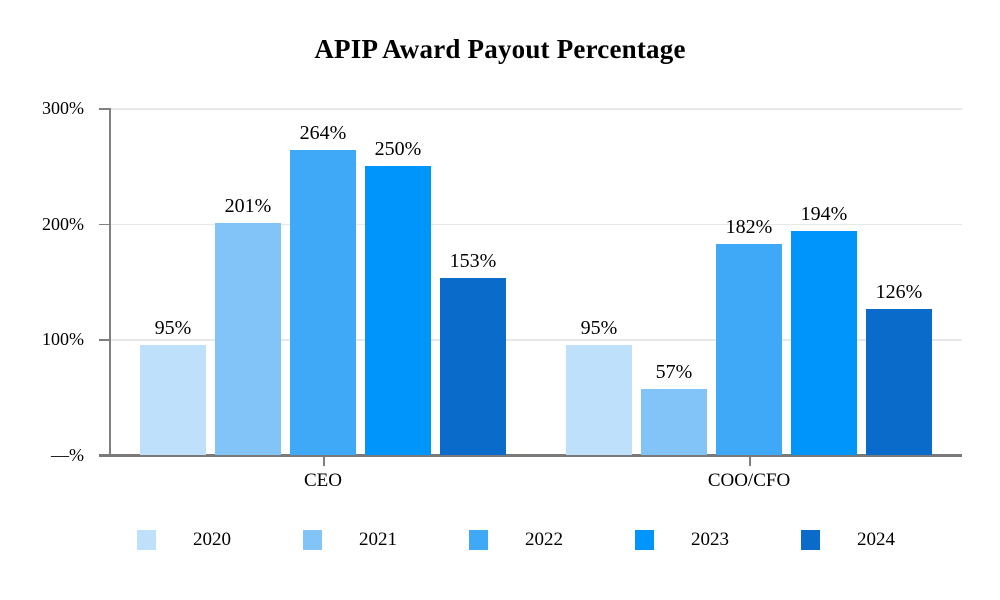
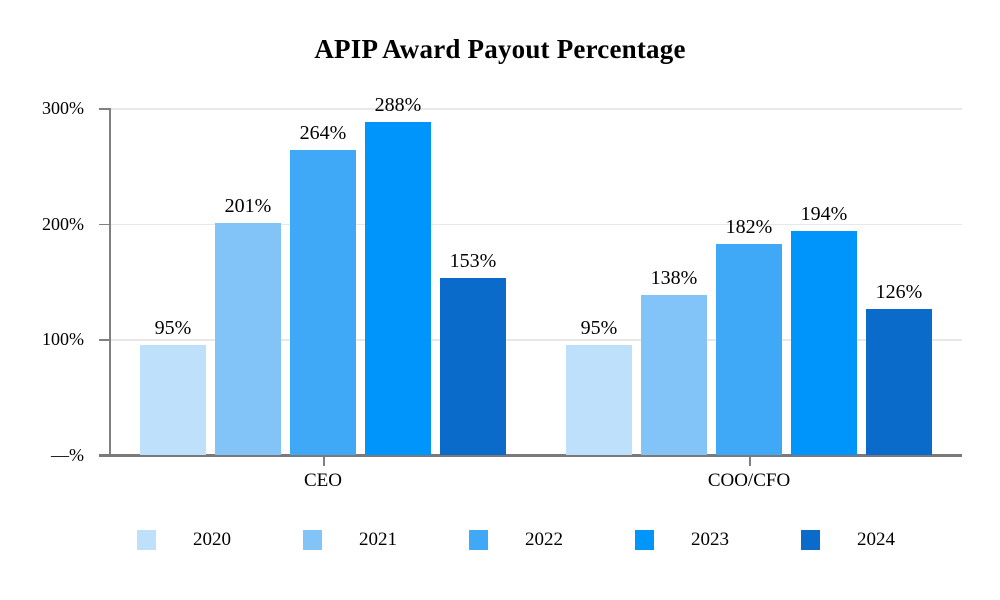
2023/CEO: 250% -> 288%
2021/COO/CFO: 57% -> 138%
